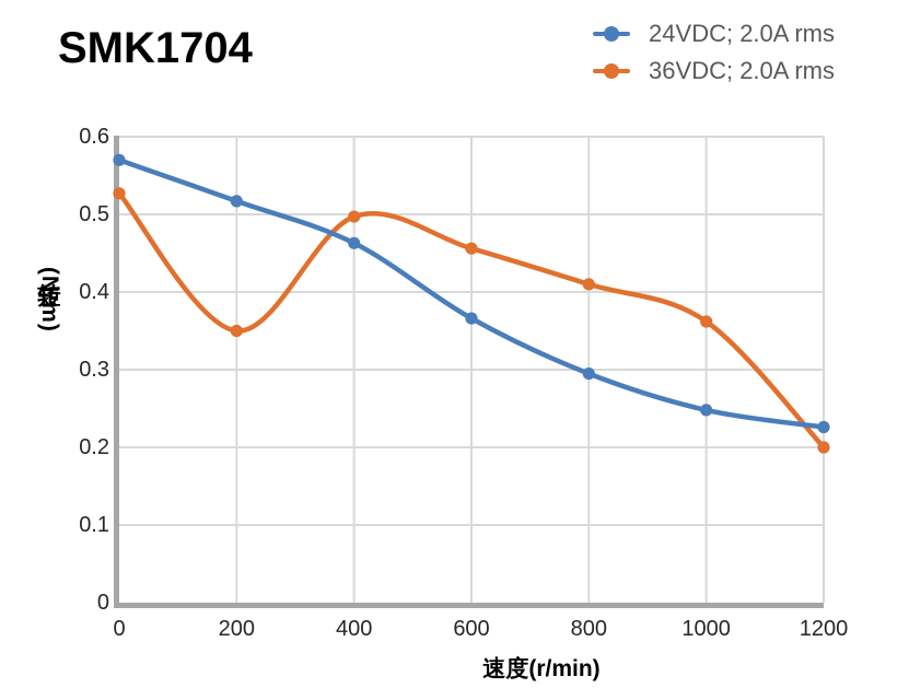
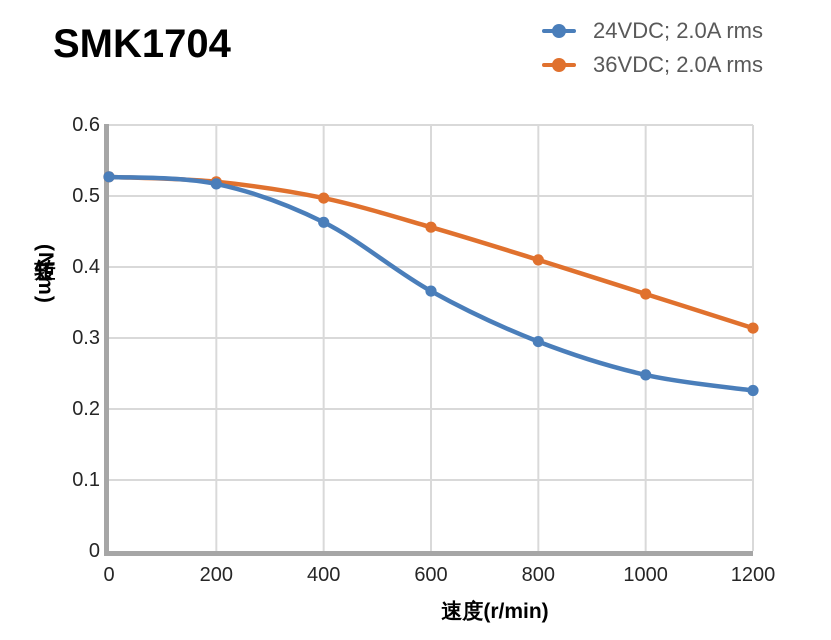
24VDC; 2.0A rms/0: 0.57 -> 0.53
36VDC; 2.0A rms/200: 0.35 -> 0.52
36VDC; 2.0A rms/1200: 0.20 -> 0.31
